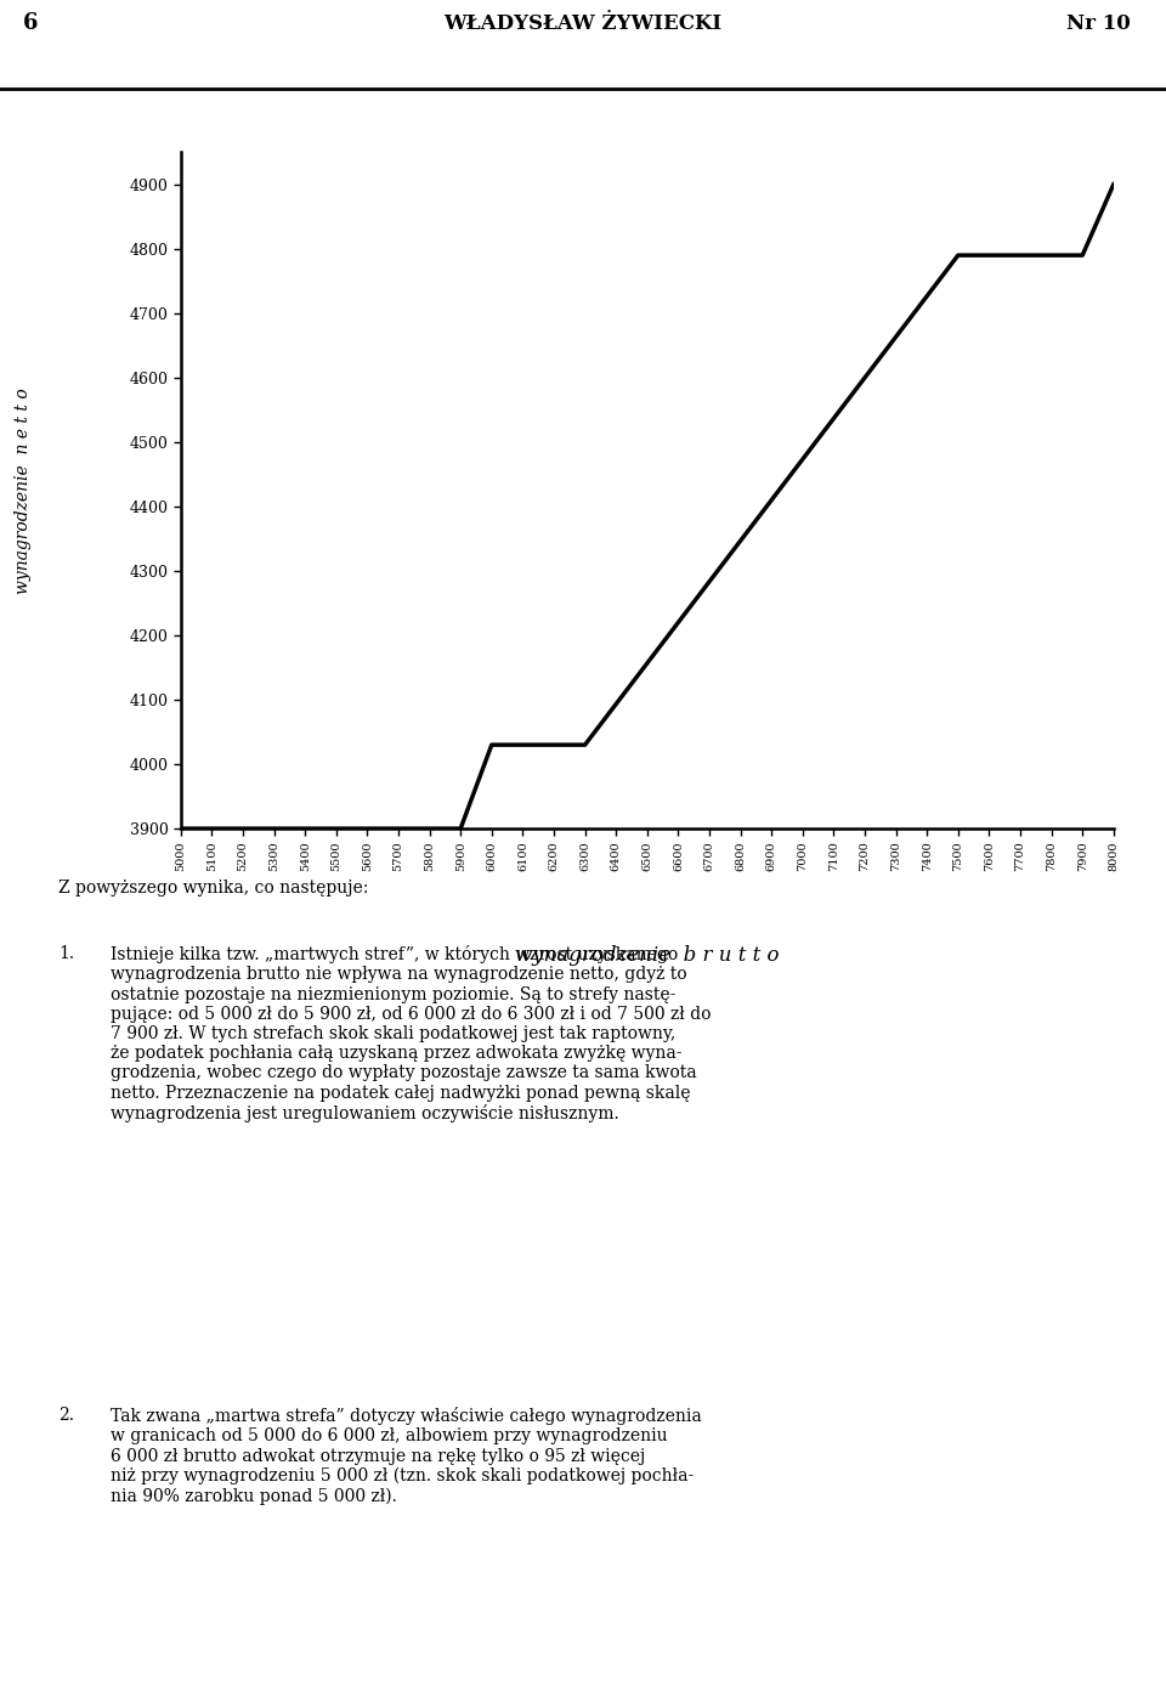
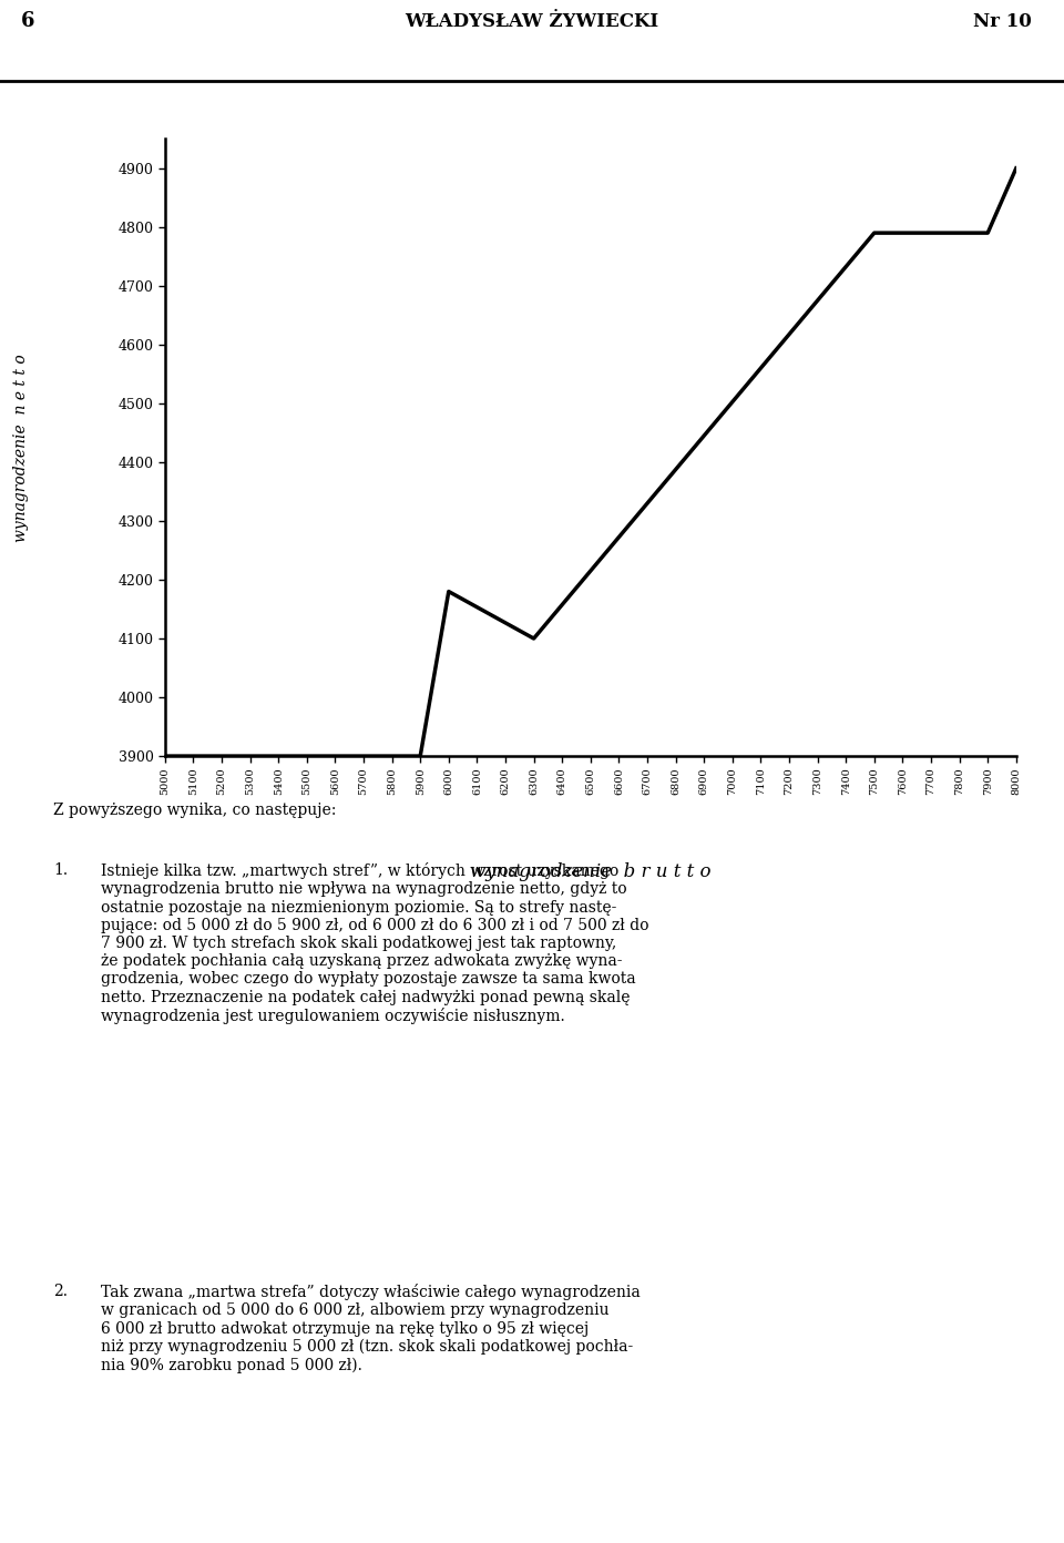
6000: 4030 -> 4180
6300: 4030 -> 4100
